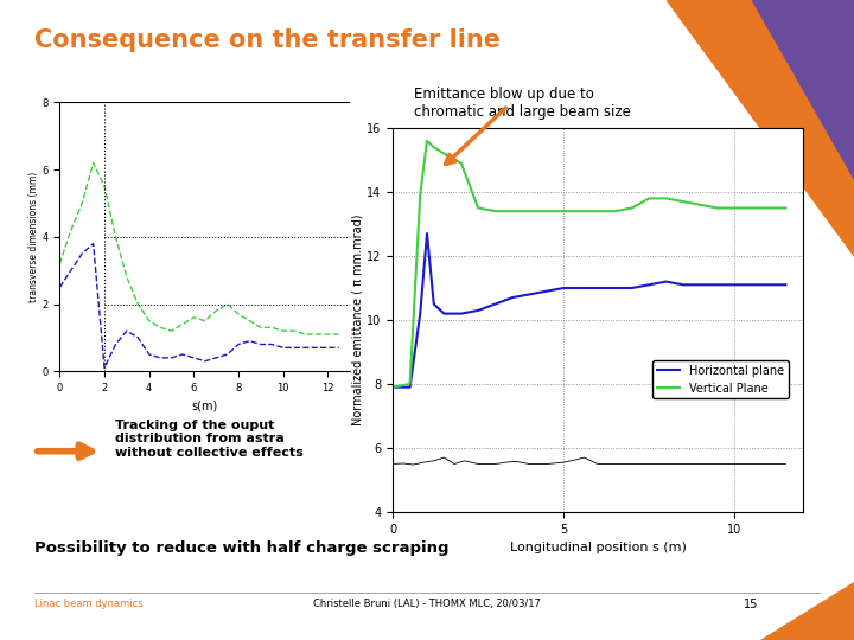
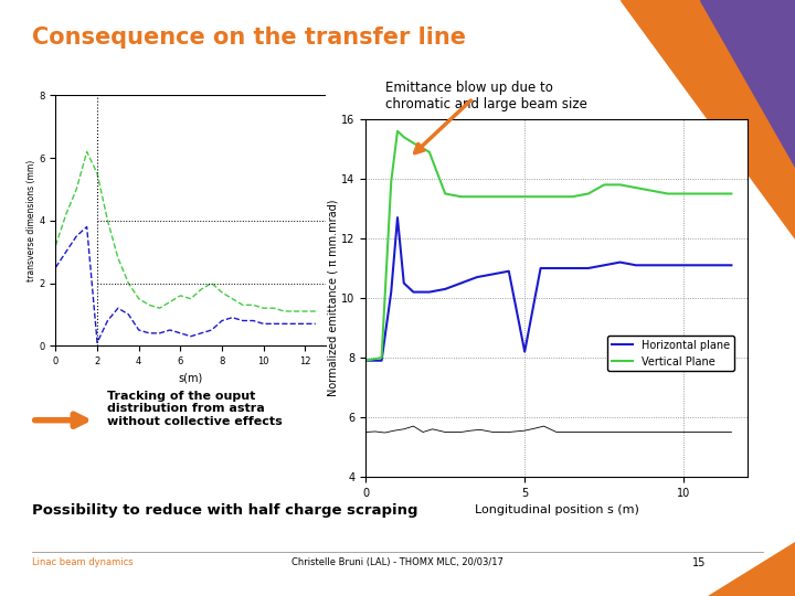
Horizontal plane/5: 11.0 -> 8.2
